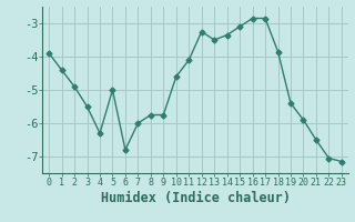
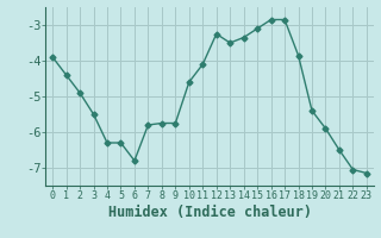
5: -5.00 -> -6.30
7: -6.00 -> -5.80
